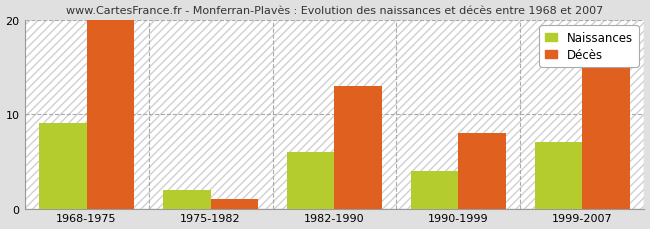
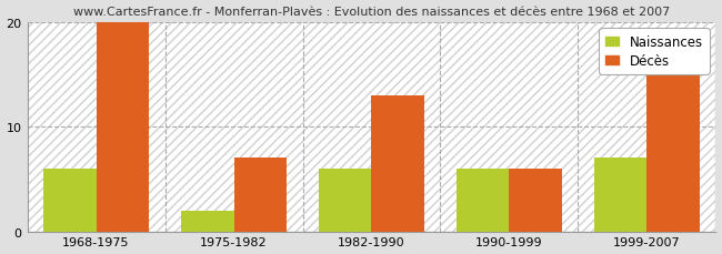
Naissances/1968-1975: 9 -> 6
Décès/1975-1982: 1 -> 7
Naissances/1990-1999: 4 -> 6
Décès/1990-1999: 8 -> 6
